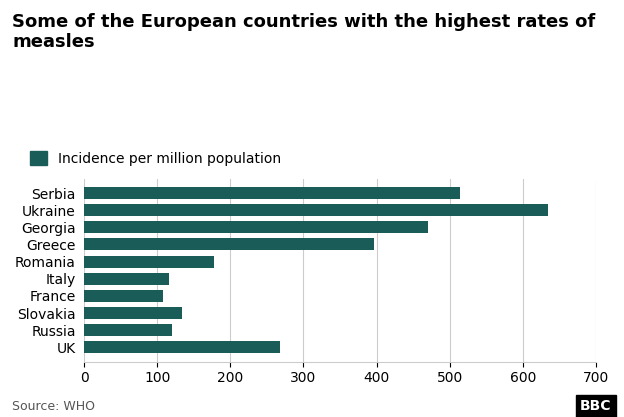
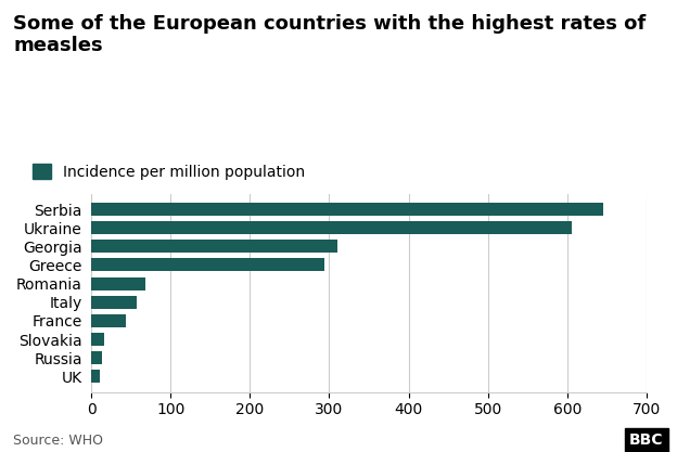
Serbia: 514 -> 645
Ukraine: 634 -> 606
Georgia: 470 -> 310
Greece: 396 -> 294
Romania: 178 -> 68
Italy: 116 -> 57
France: 108 -> 44
Slovakia: 134 -> 16
Russia: 120 -> 13
UK: 268 -> 11
